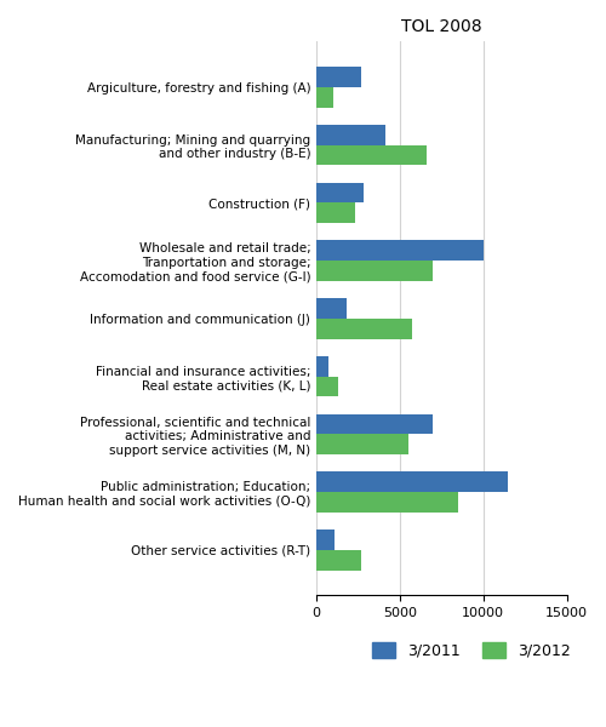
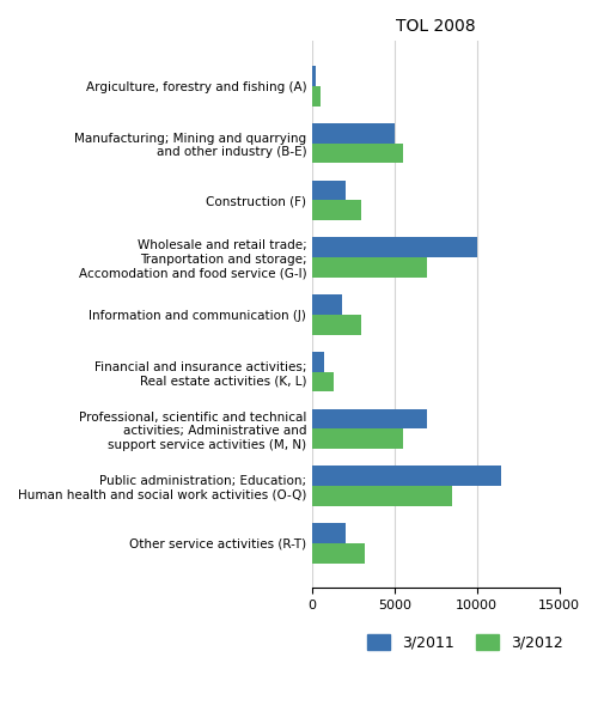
3/2011/Argiculture, forestry and fishing (A): 2700 -> 200
3/2012/Argiculture, forestry and fishing (A): 1000 -> 500
3/2011/Manufacturing; Mining and quarrying and other industry (B-E): 4100 -> 5000
3/2012/Manufacturing; Mining and quarrying and other industry (B-E): 6600 -> 5500
3/2011/Construction (F): 2800 -> 2000
3/2012/Construction (F): 2300 -> 3000
3/2012/Information and communication (J): 5700 -> 3000
3/2011/Other service activities (R-T): 1100 -> 2000
3/2012/Other service activities (R-T): 2700 -> 3200
